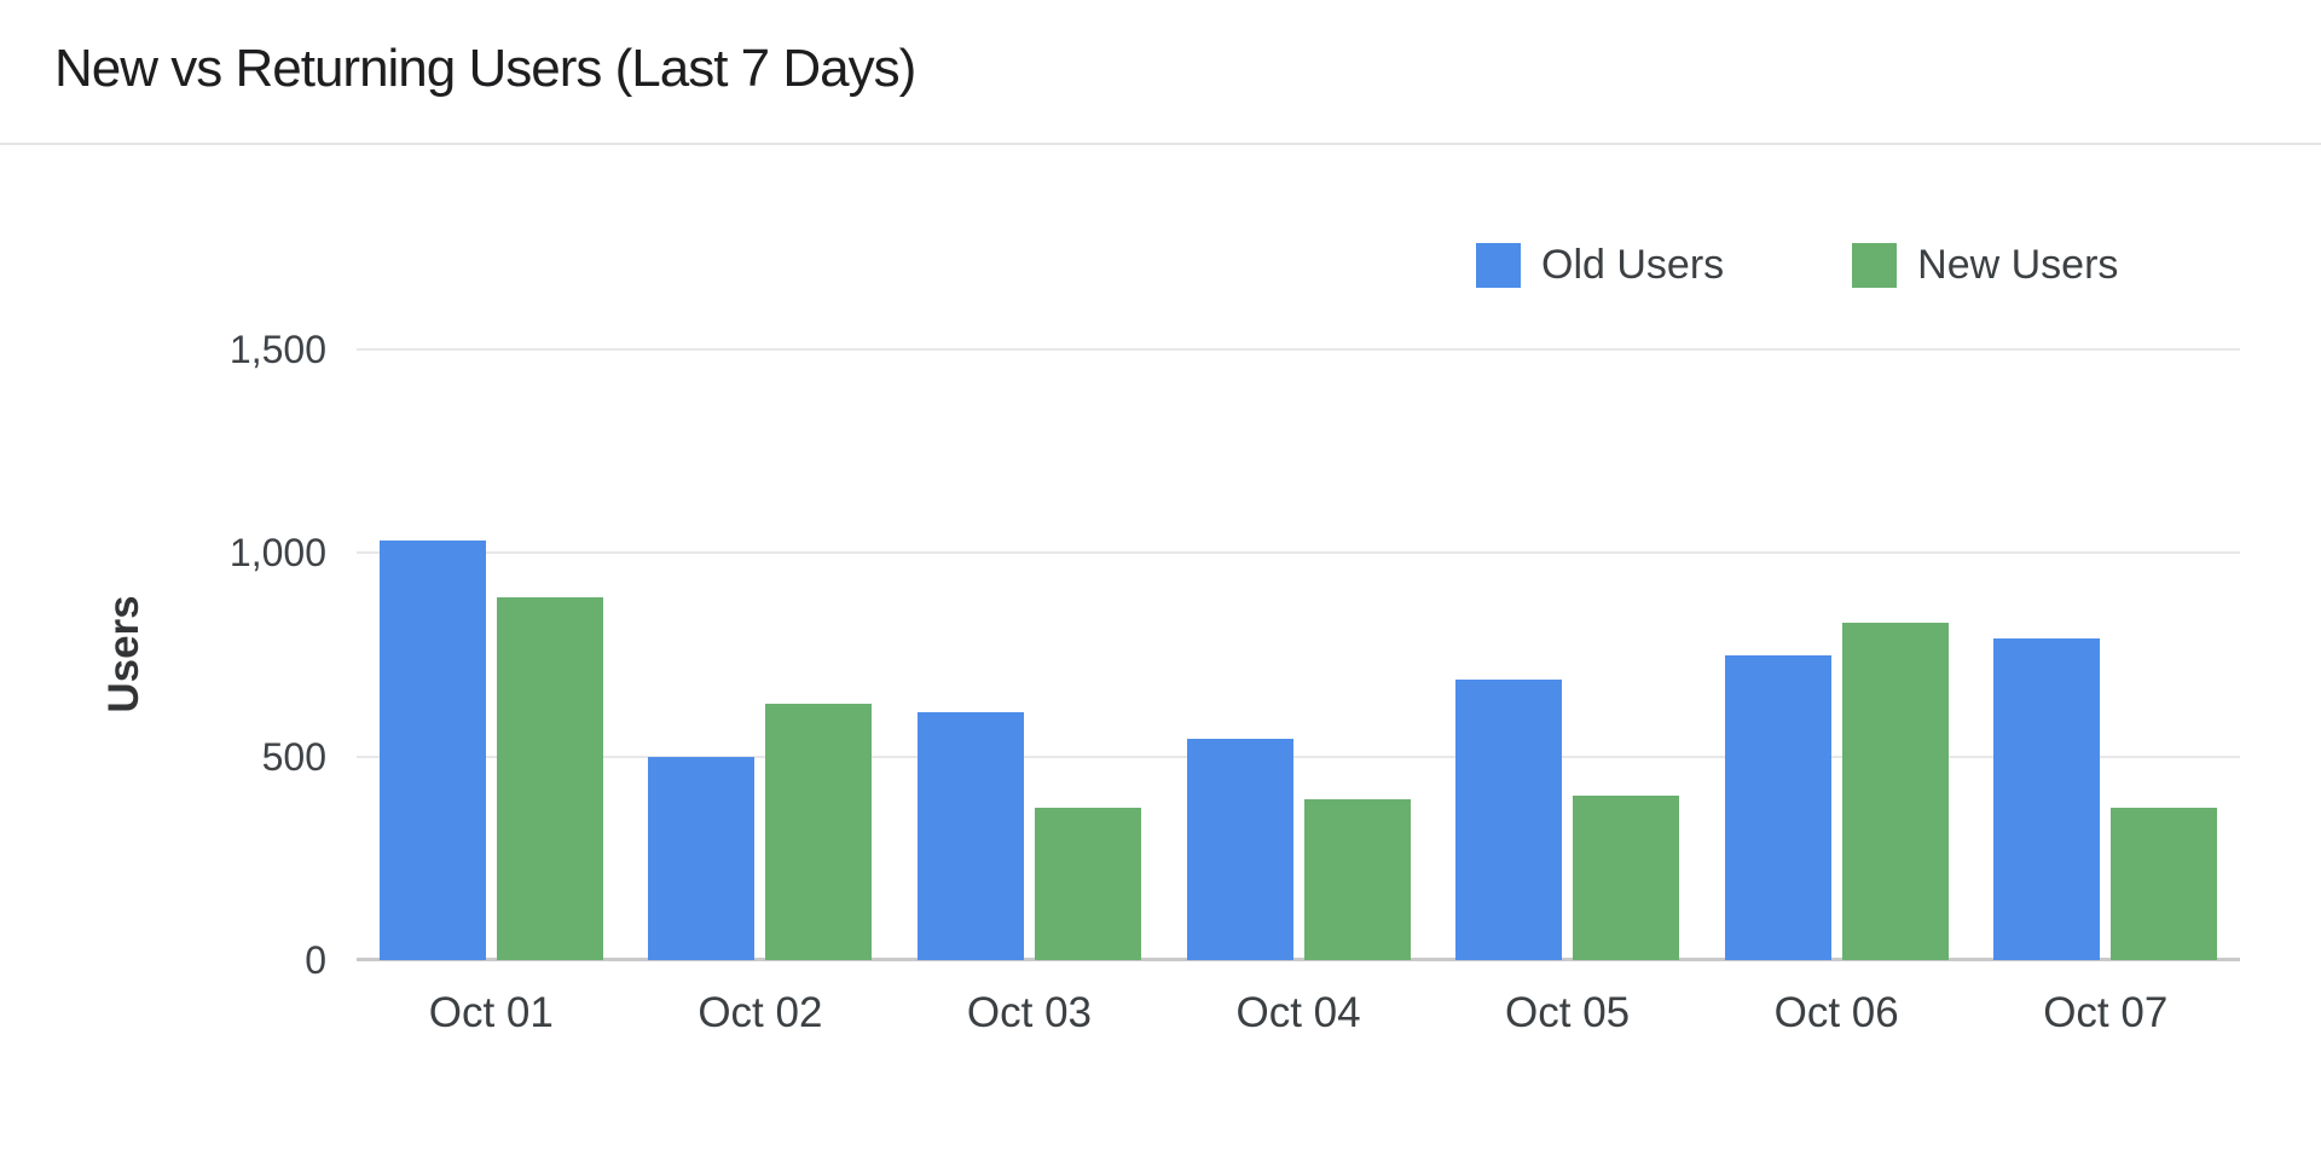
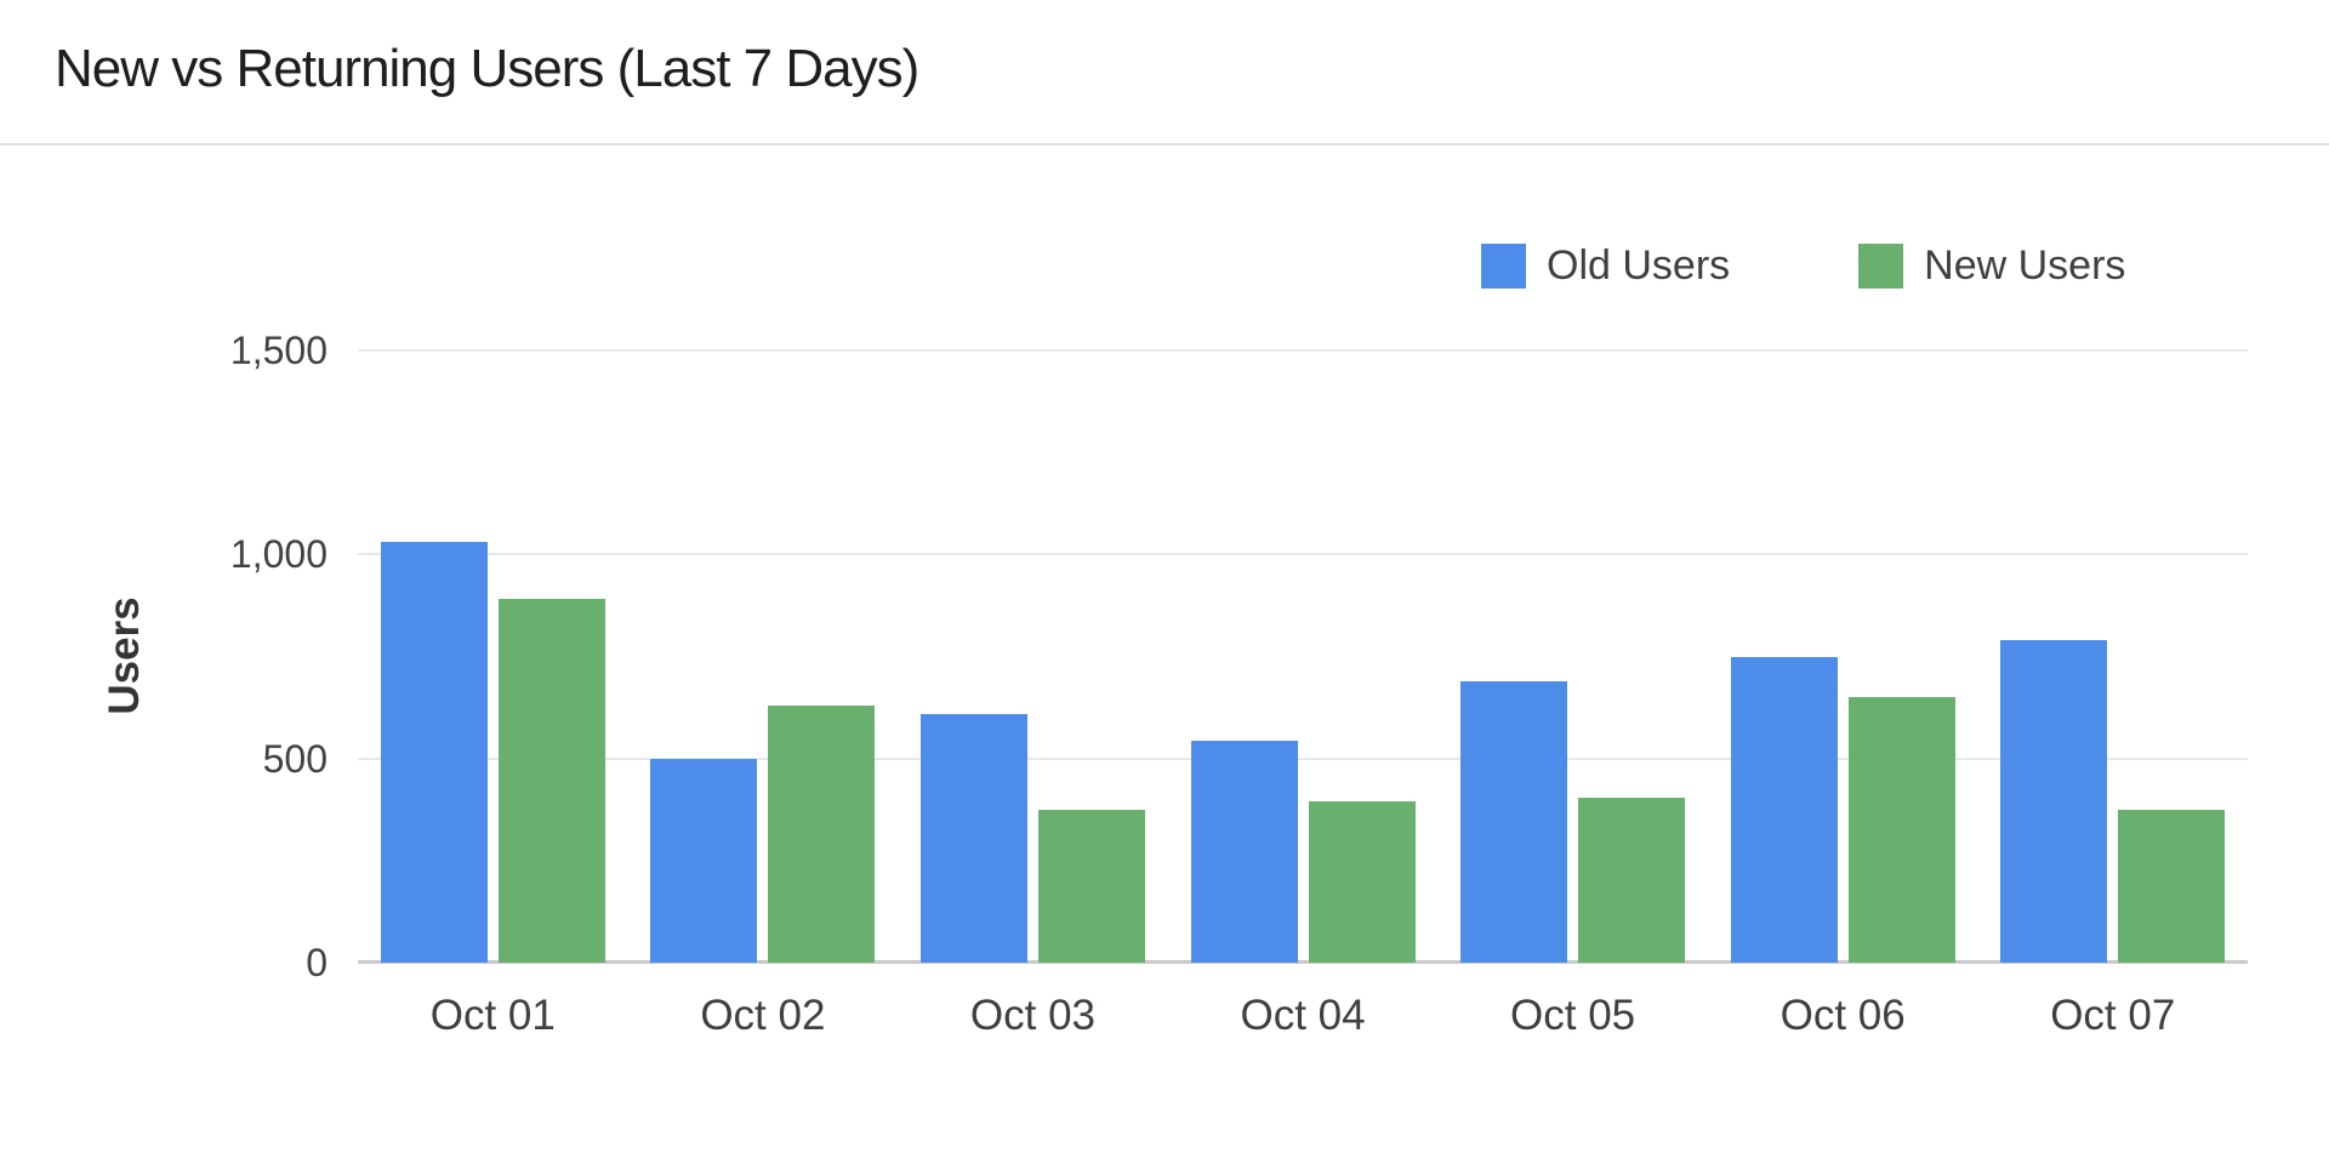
New Users/Oct 06: 830 -> 650
